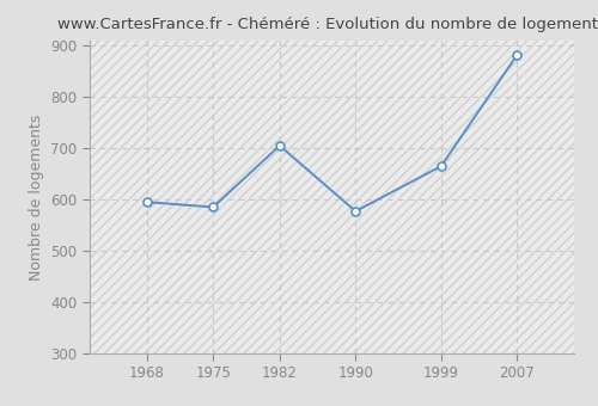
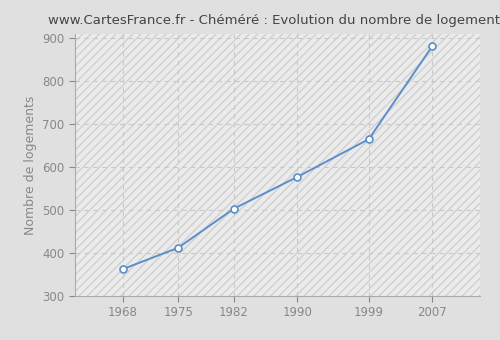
1968: 595 -> 362
1975: 585 -> 412
1982: 705 -> 503
